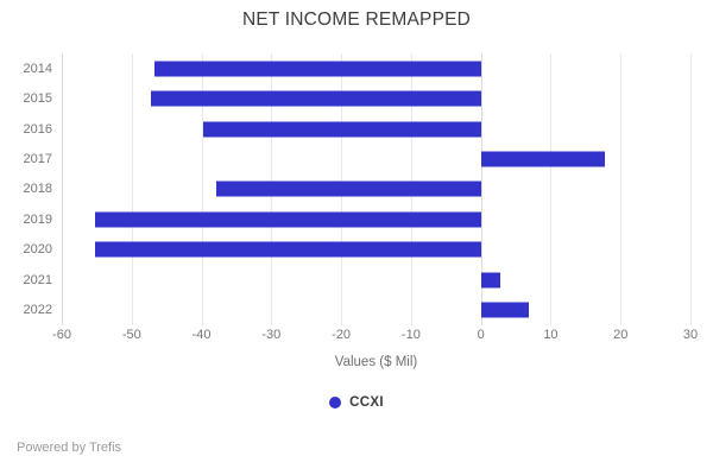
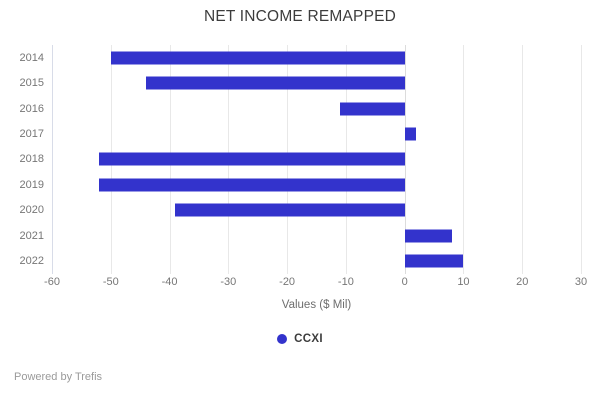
2014: -47 -> -50
2015: -47 -> -44
2016: -40 -> -11
2017: 18 -> 2
2018: -38 -> -52
2019: -55 -> -52
2020: -55 -> -39
2021: 3 -> 8
2022: 7 -> 10
